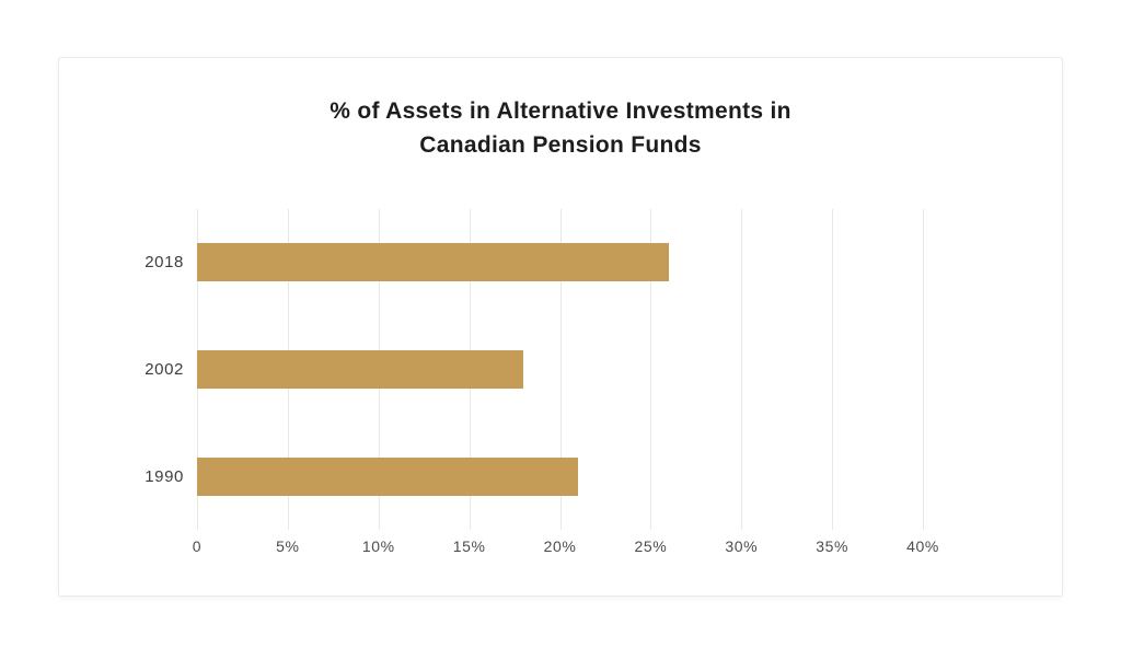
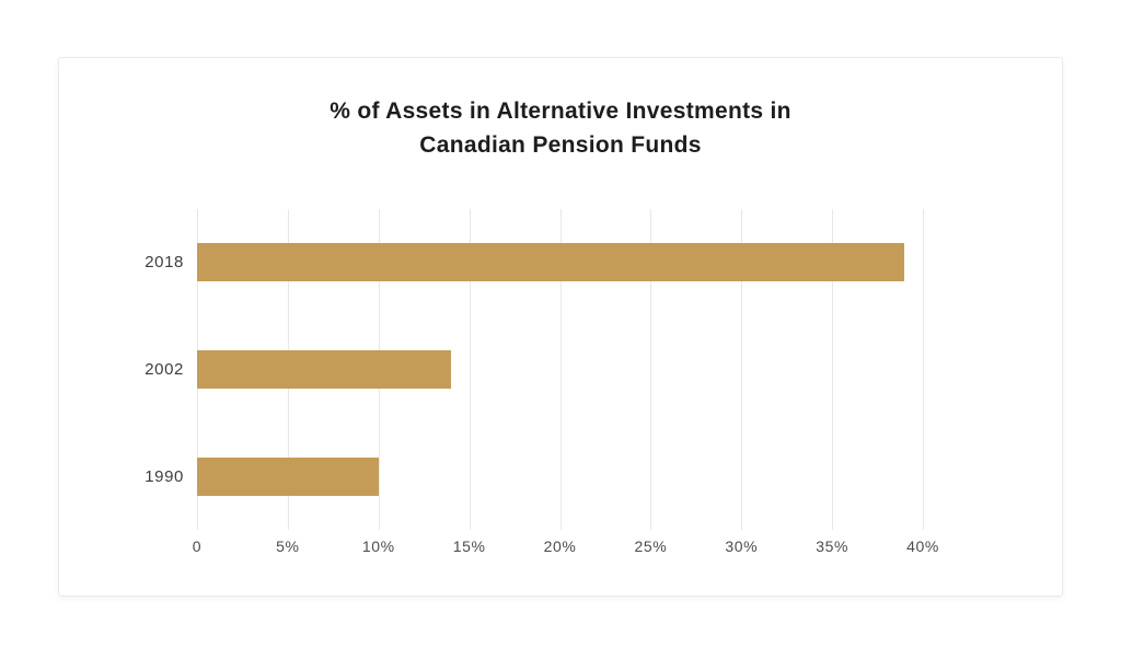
2018: 26% -> 39%
2002: 18% -> 14%
1990: 21% -> 10%
